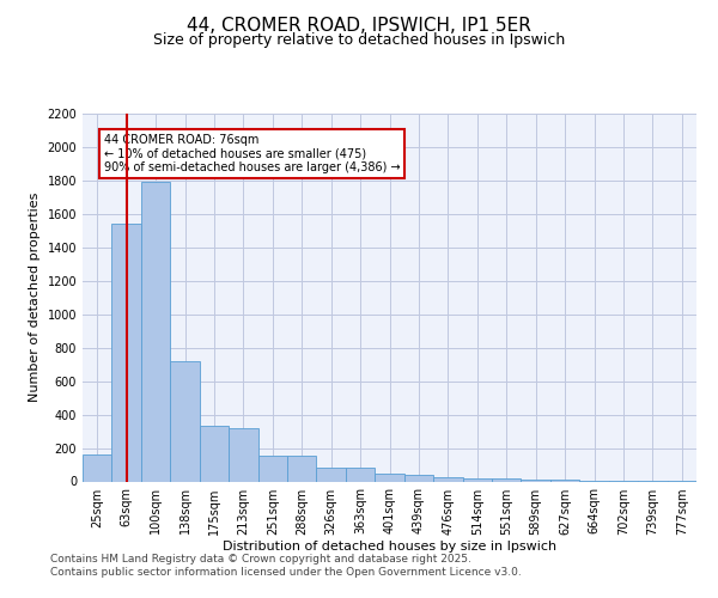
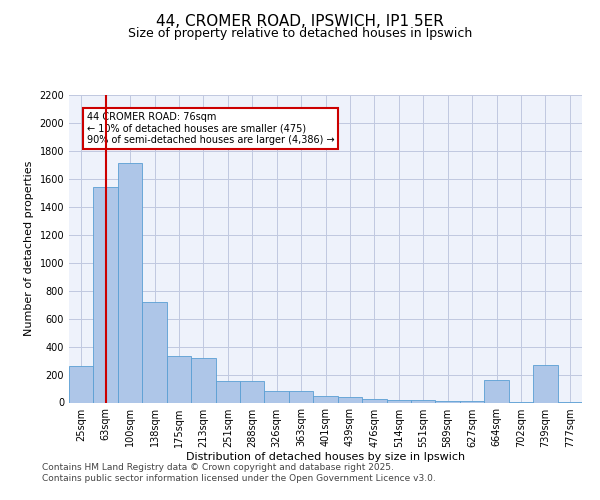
25sqm: 160 -> 260
100sqm: 1790 -> 1710
664sqm: 0 -> 160
739sqm: 0 -> 270
